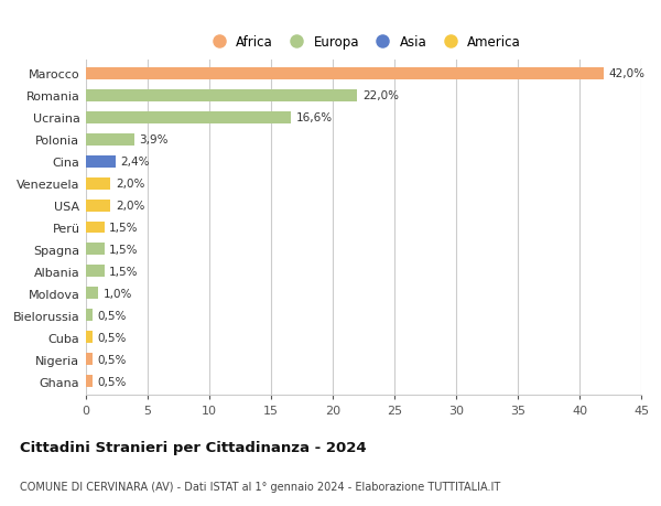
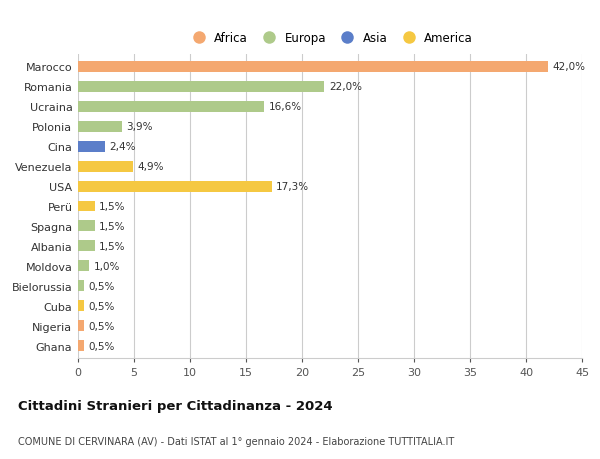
Venezuela: 2,0% -> 4,9%
USA: 2,0% -> 17,3%
